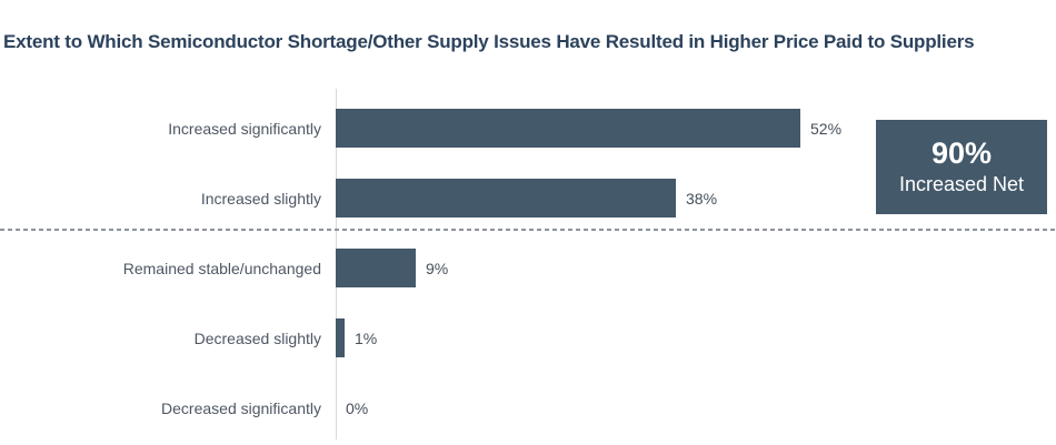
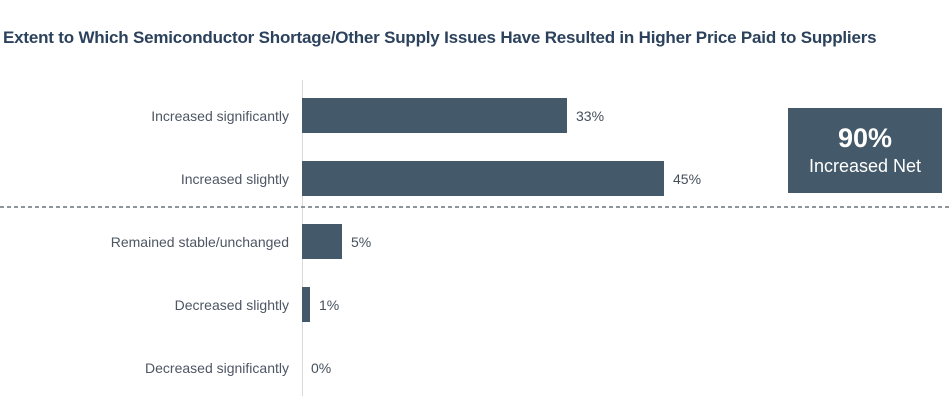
Increased significantly: 52% -> 33%
Increased slightly: 38% -> 45%
Remained stable/unchanged: 9% -> 5%
